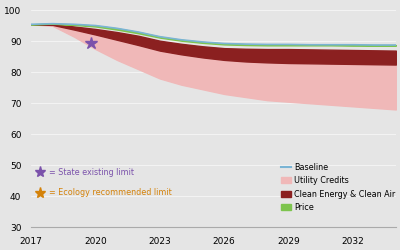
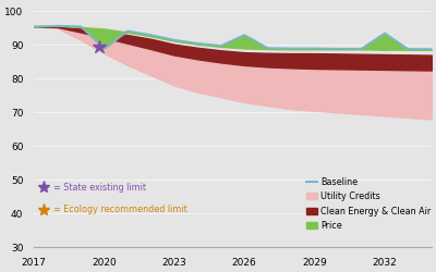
Baseline/2020: 95.1 -> 89.0
Baseline/2026: 89.3 -> 93.0
Baseline/2032: 88.9 -> 93.5
